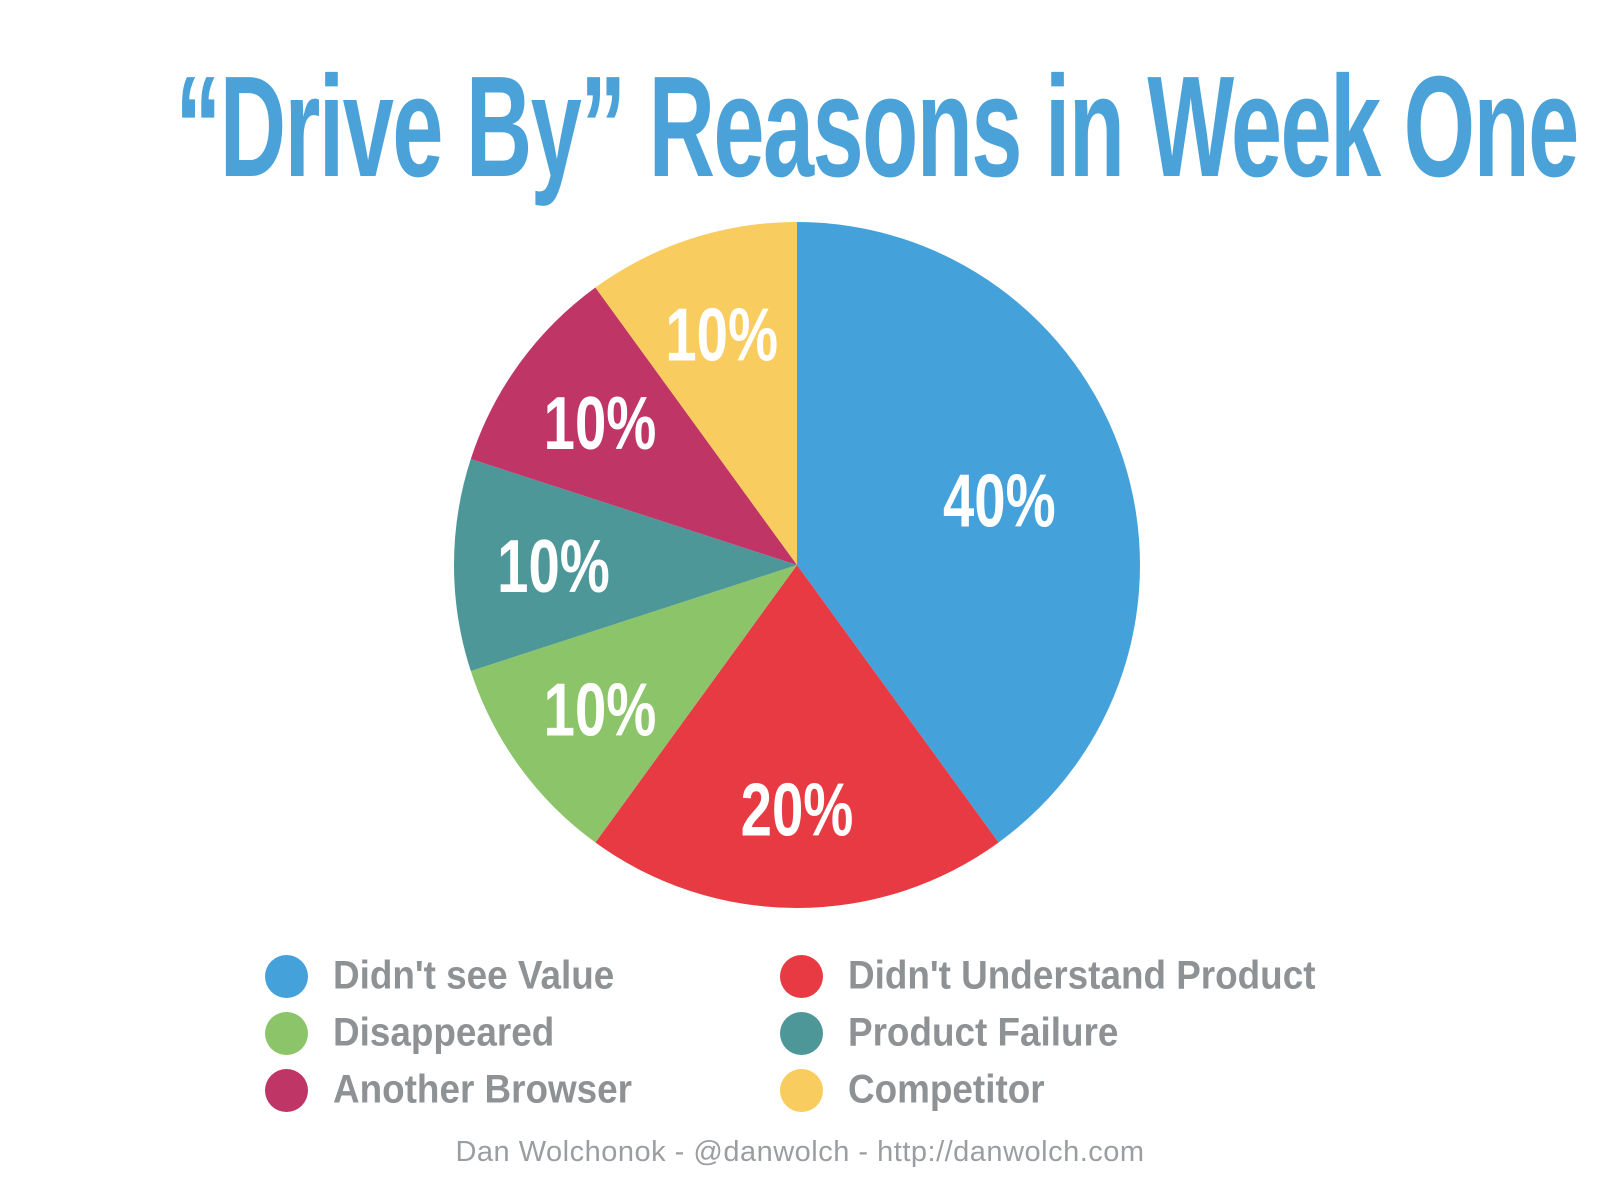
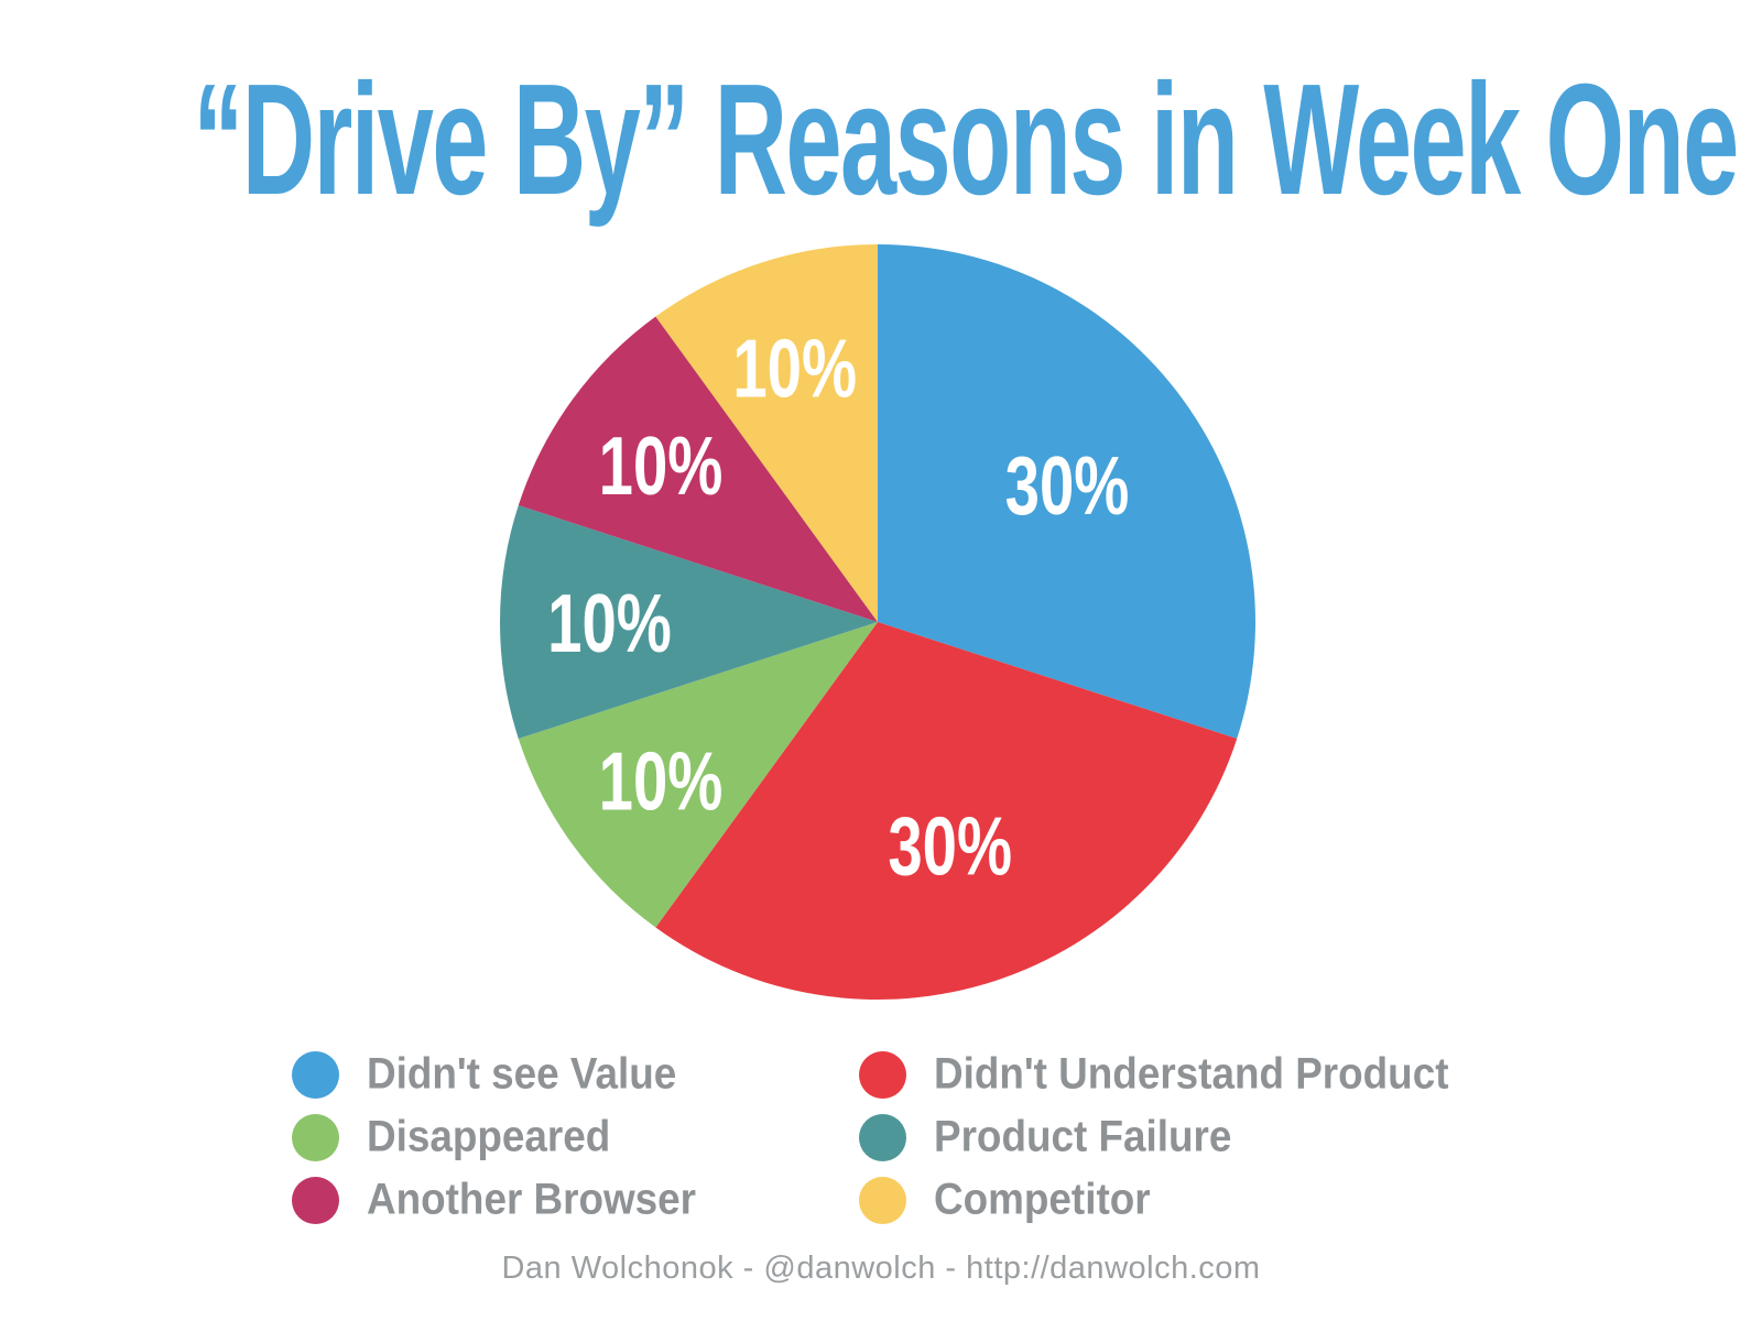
Didn't see Value: 40% -> 30%
Didn't Understand Product: 20% -> 30%
